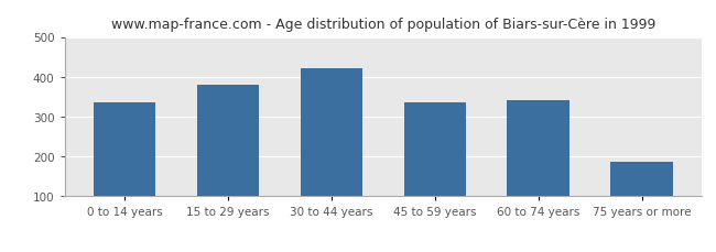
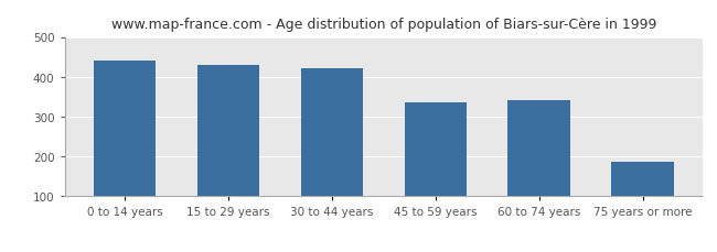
0 to 14 years: 335 -> 440
15 to 29 years: 381 -> 430
